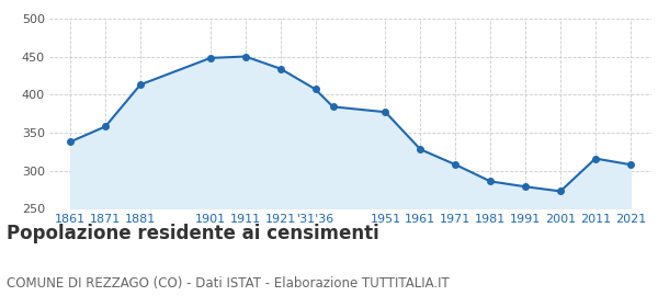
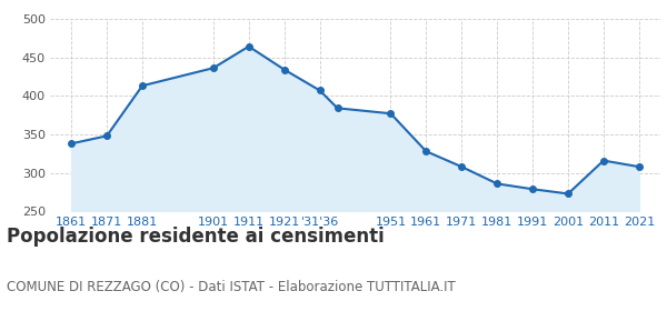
1871: 358 -> 348
1901: 448 -> 436
1911: 450 -> 464
